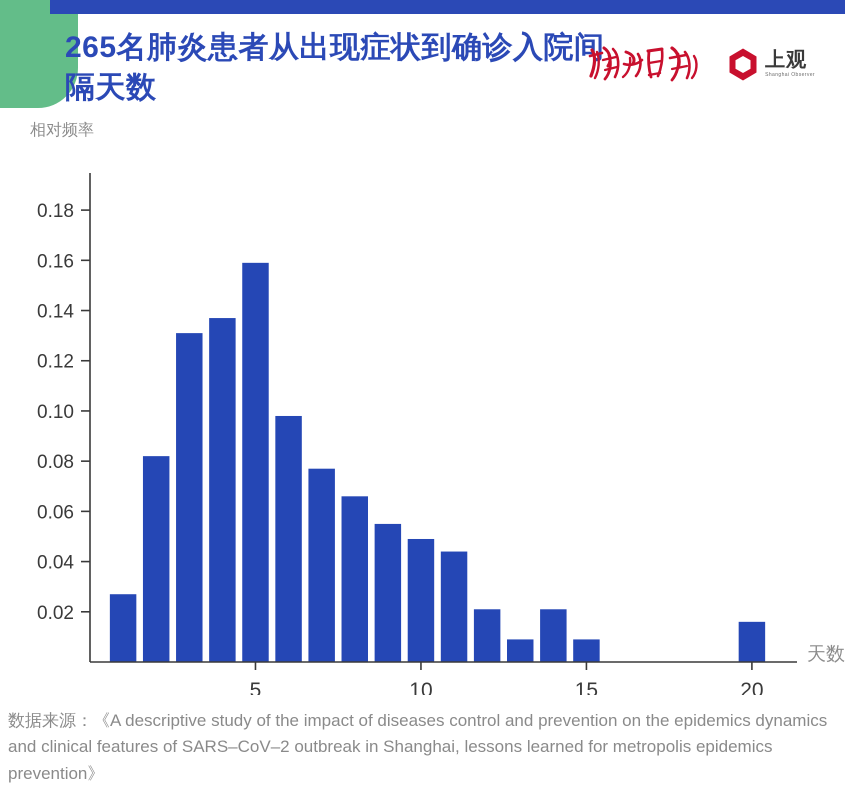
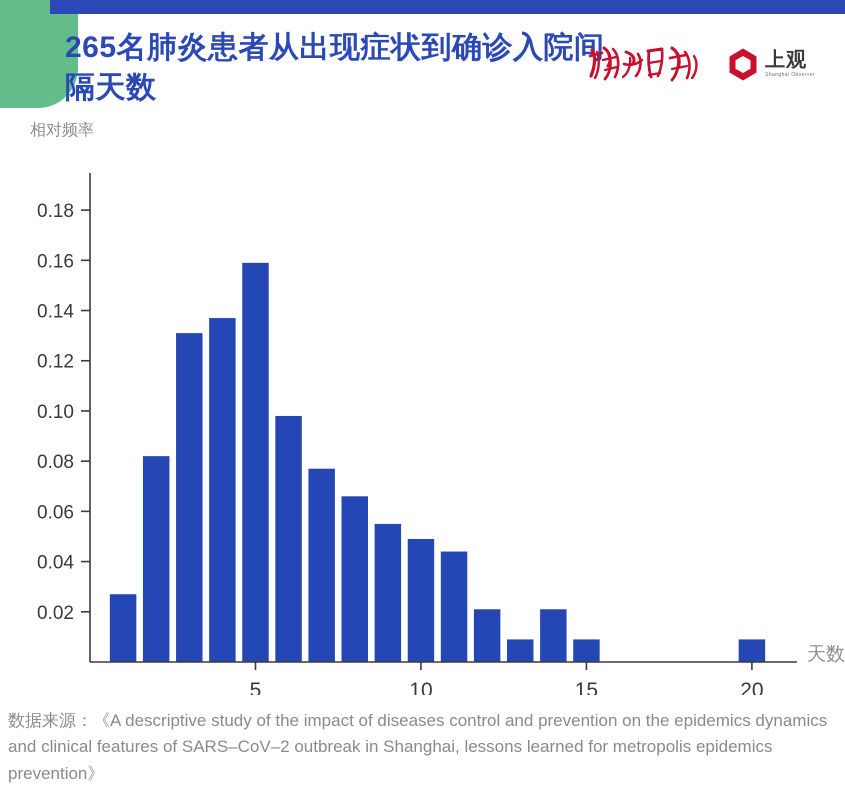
20: 0.016 -> 0.009
